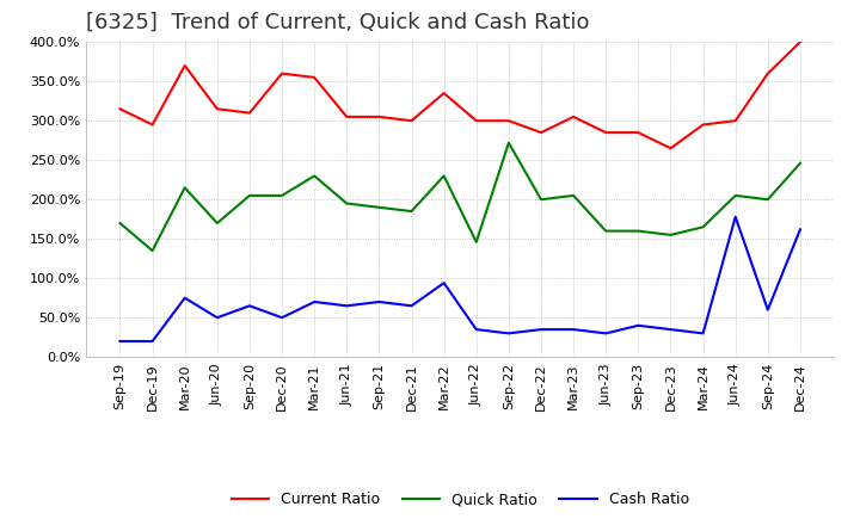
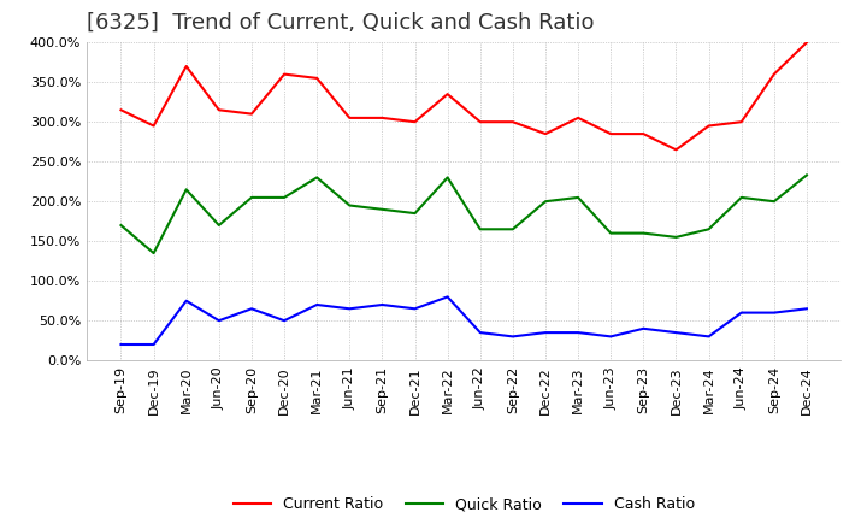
Cash Ratio/Mar-22: 94% -> 80%
Quick Ratio/Jun-22: 146% -> 165%
Quick Ratio/Sep-22: 272% -> 165%
Cash Ratio/Jun-24: 178% -> 60%
Quick Ratio/Dec-24: 246% -> 233%
Cash Ratio/Dec-24: 162% -> 65%
